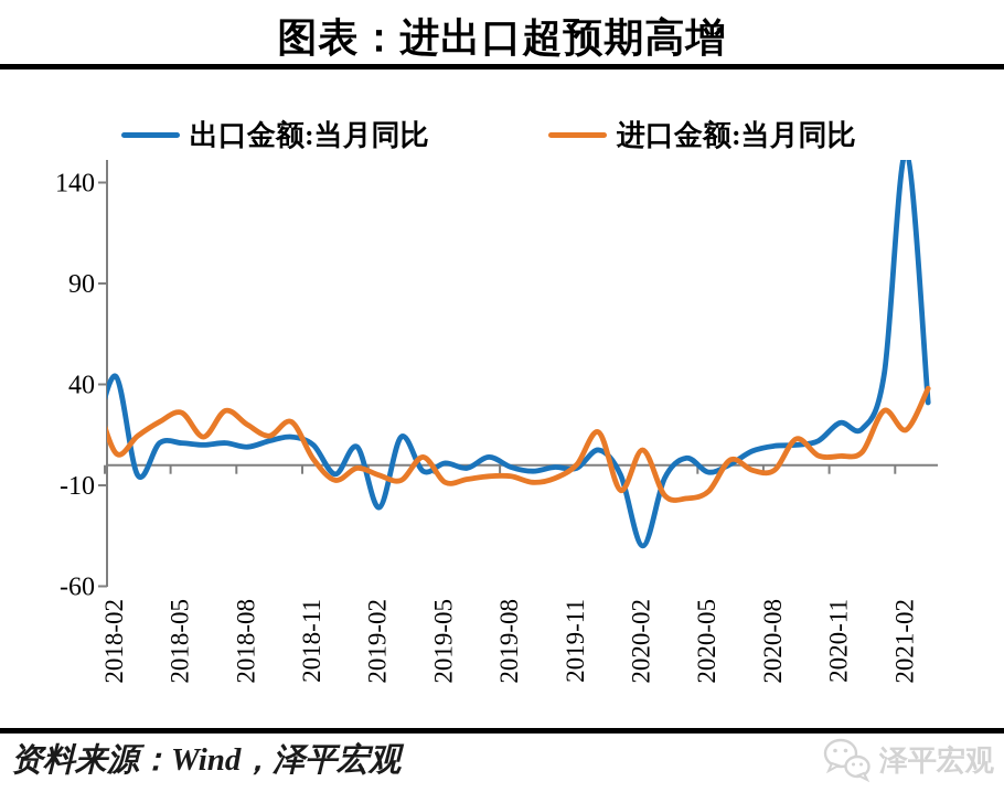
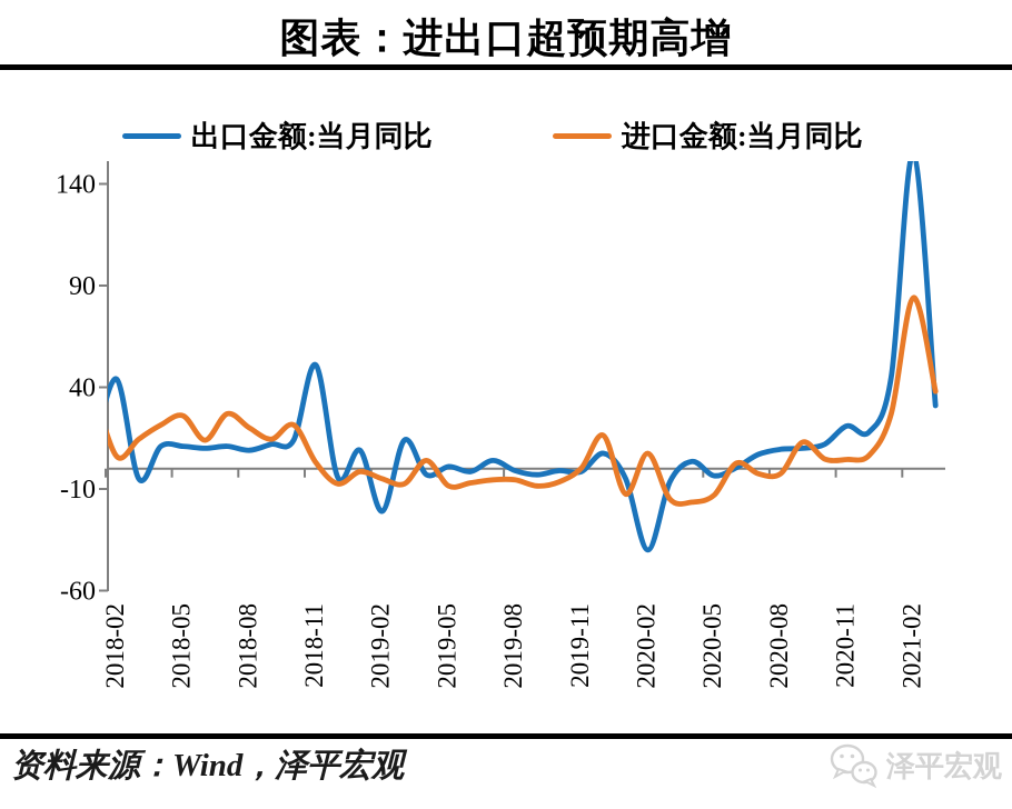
出口金额:当月同比/2018-11: 10 -> 51
进口金额:当月同比/2021-02: 18 -> 84
